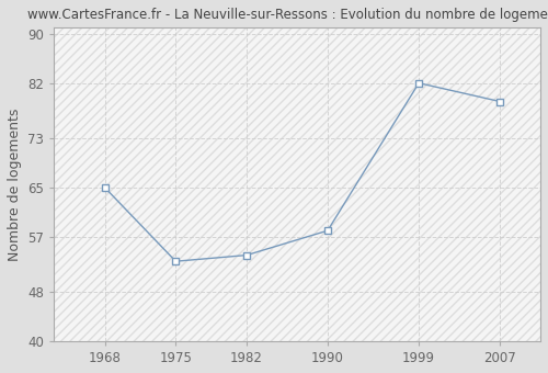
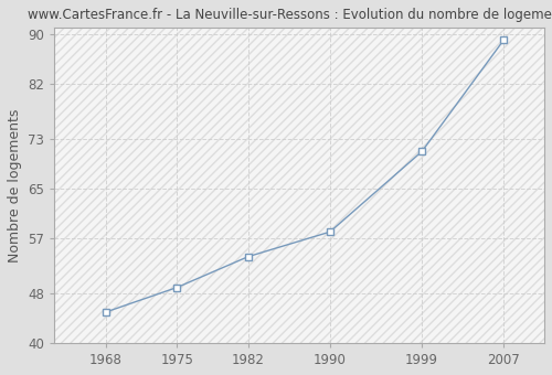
1968: 65 -> 45
1975: 53 -> 49
1999: 82 -> 71
2007: 79 -> 89
